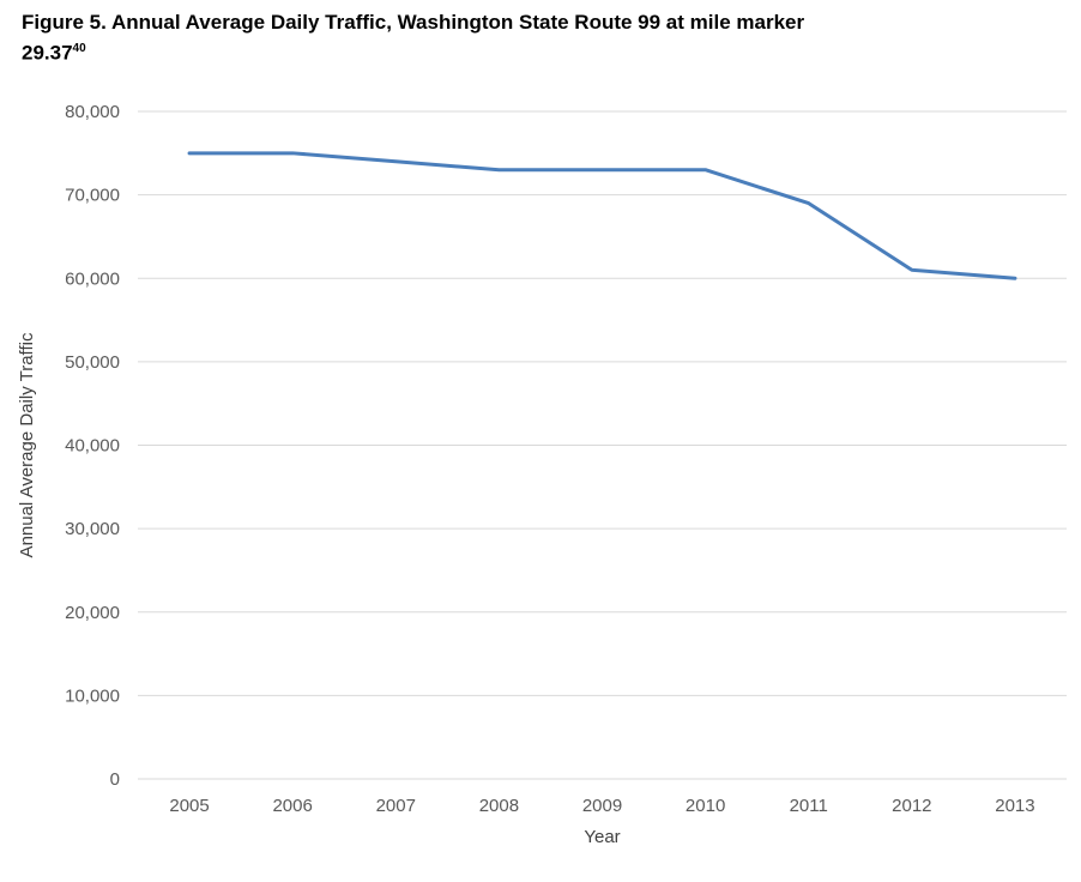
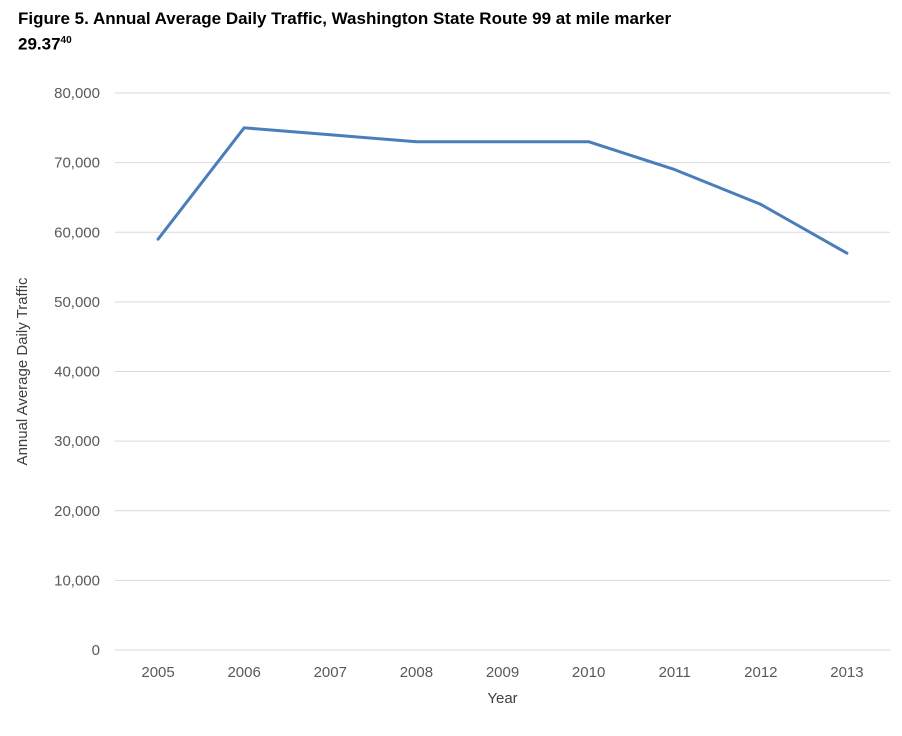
2005: 75000 -> 59000
2012: 61000 -> 64000
2013: 60000 -> 57000
